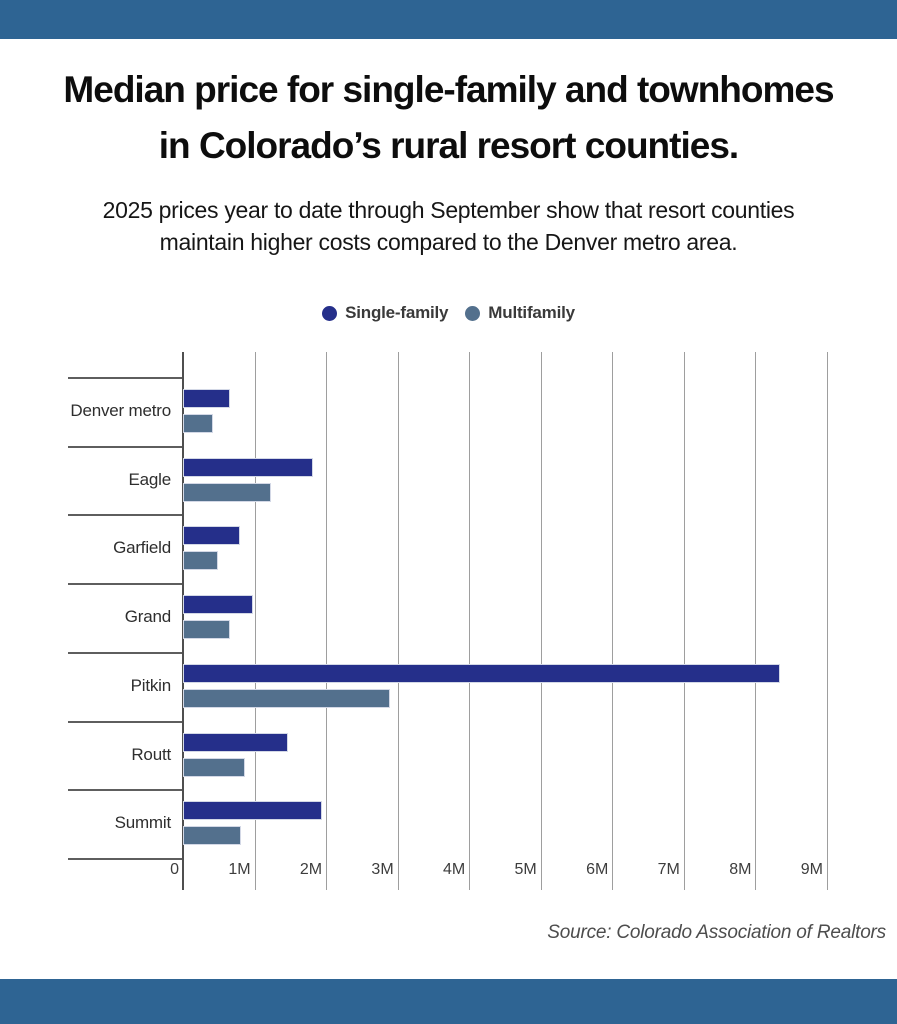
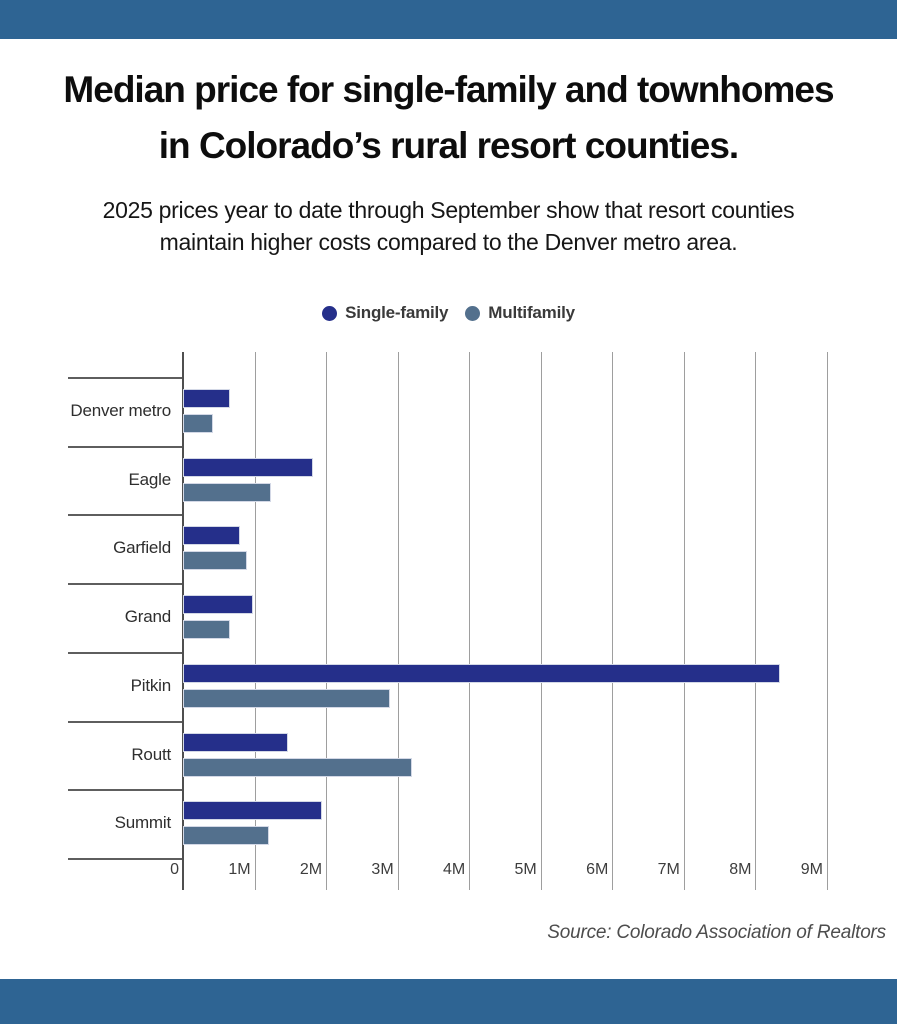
Multifamily/Garfield: 0.5M -> 0.9M
Multifamily/Routt: 0.9M -> 3.2M
Multifamily/Summit: 0.8M -> 1.2M
